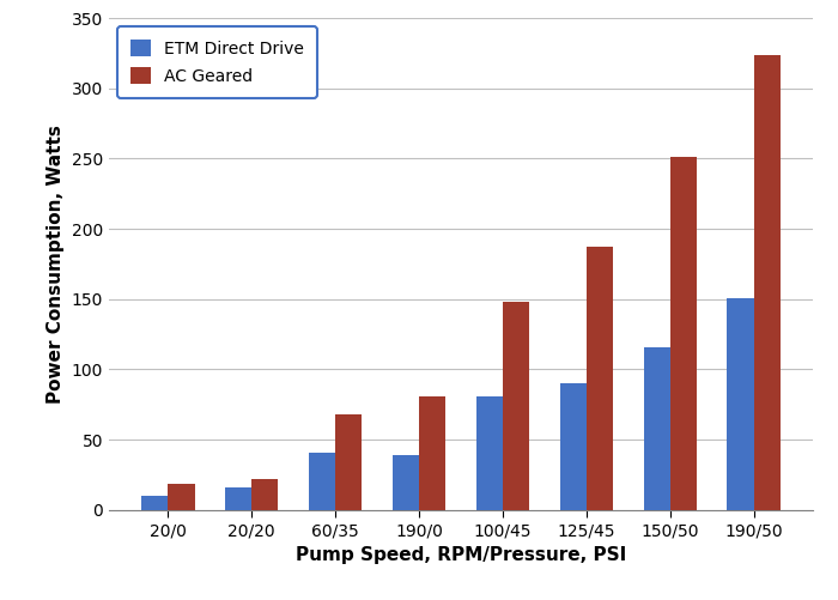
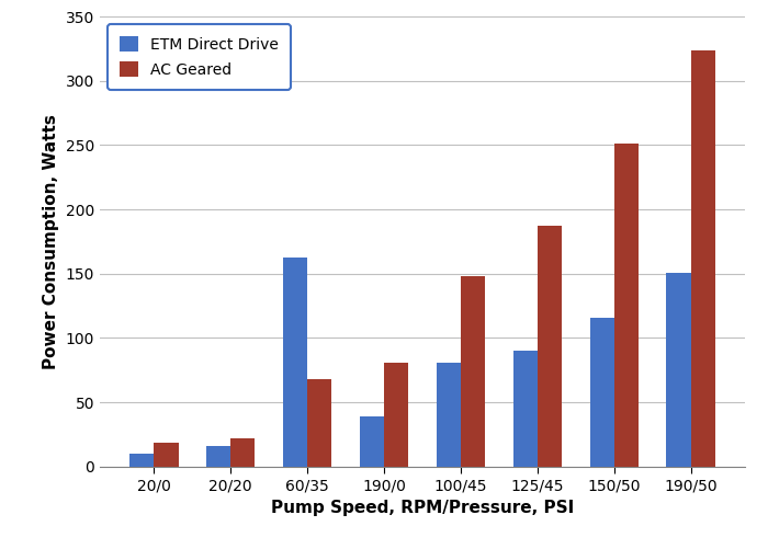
ETM Direct Drive/60/35: 41 -> 163
